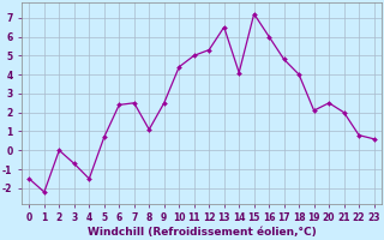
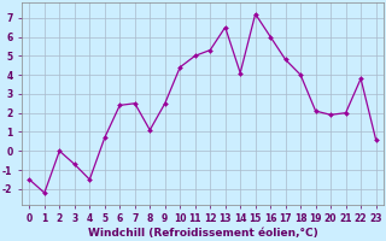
20: 2.5 -> 1.9
22: 0.8 -> 3.8
